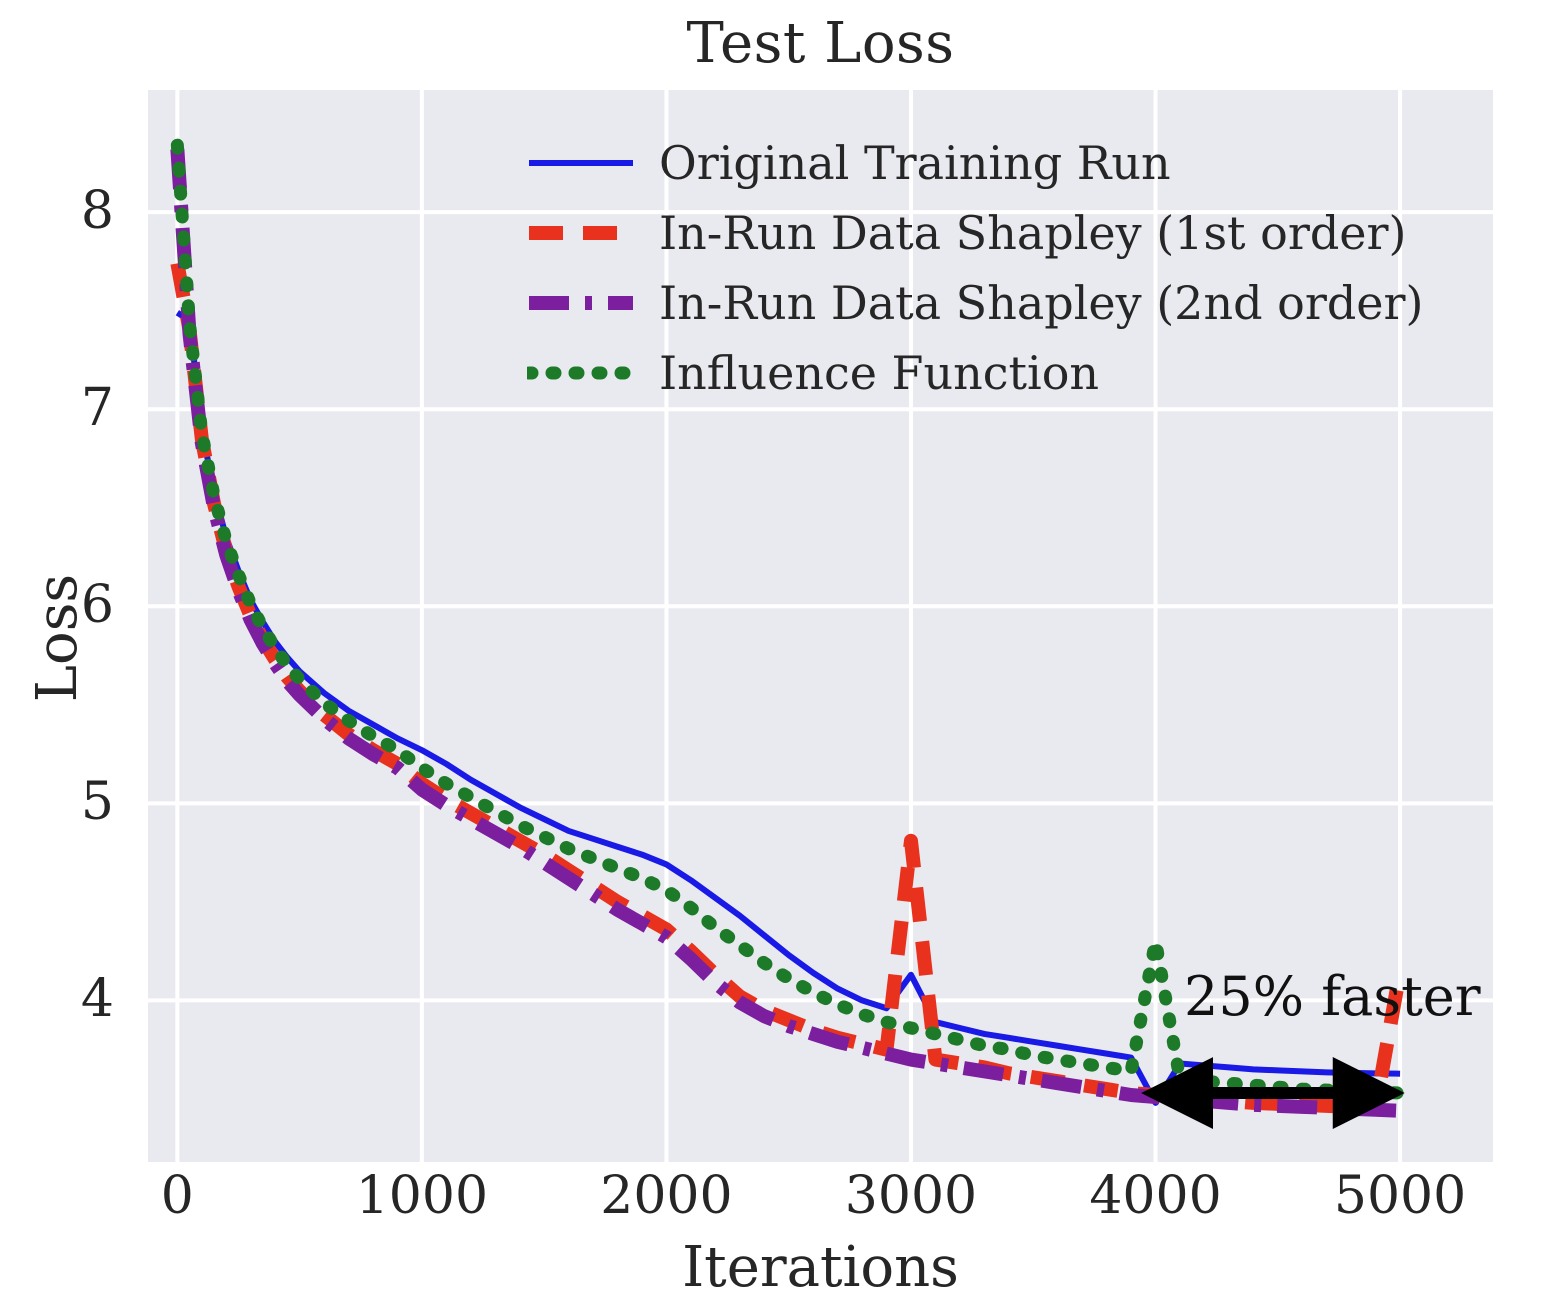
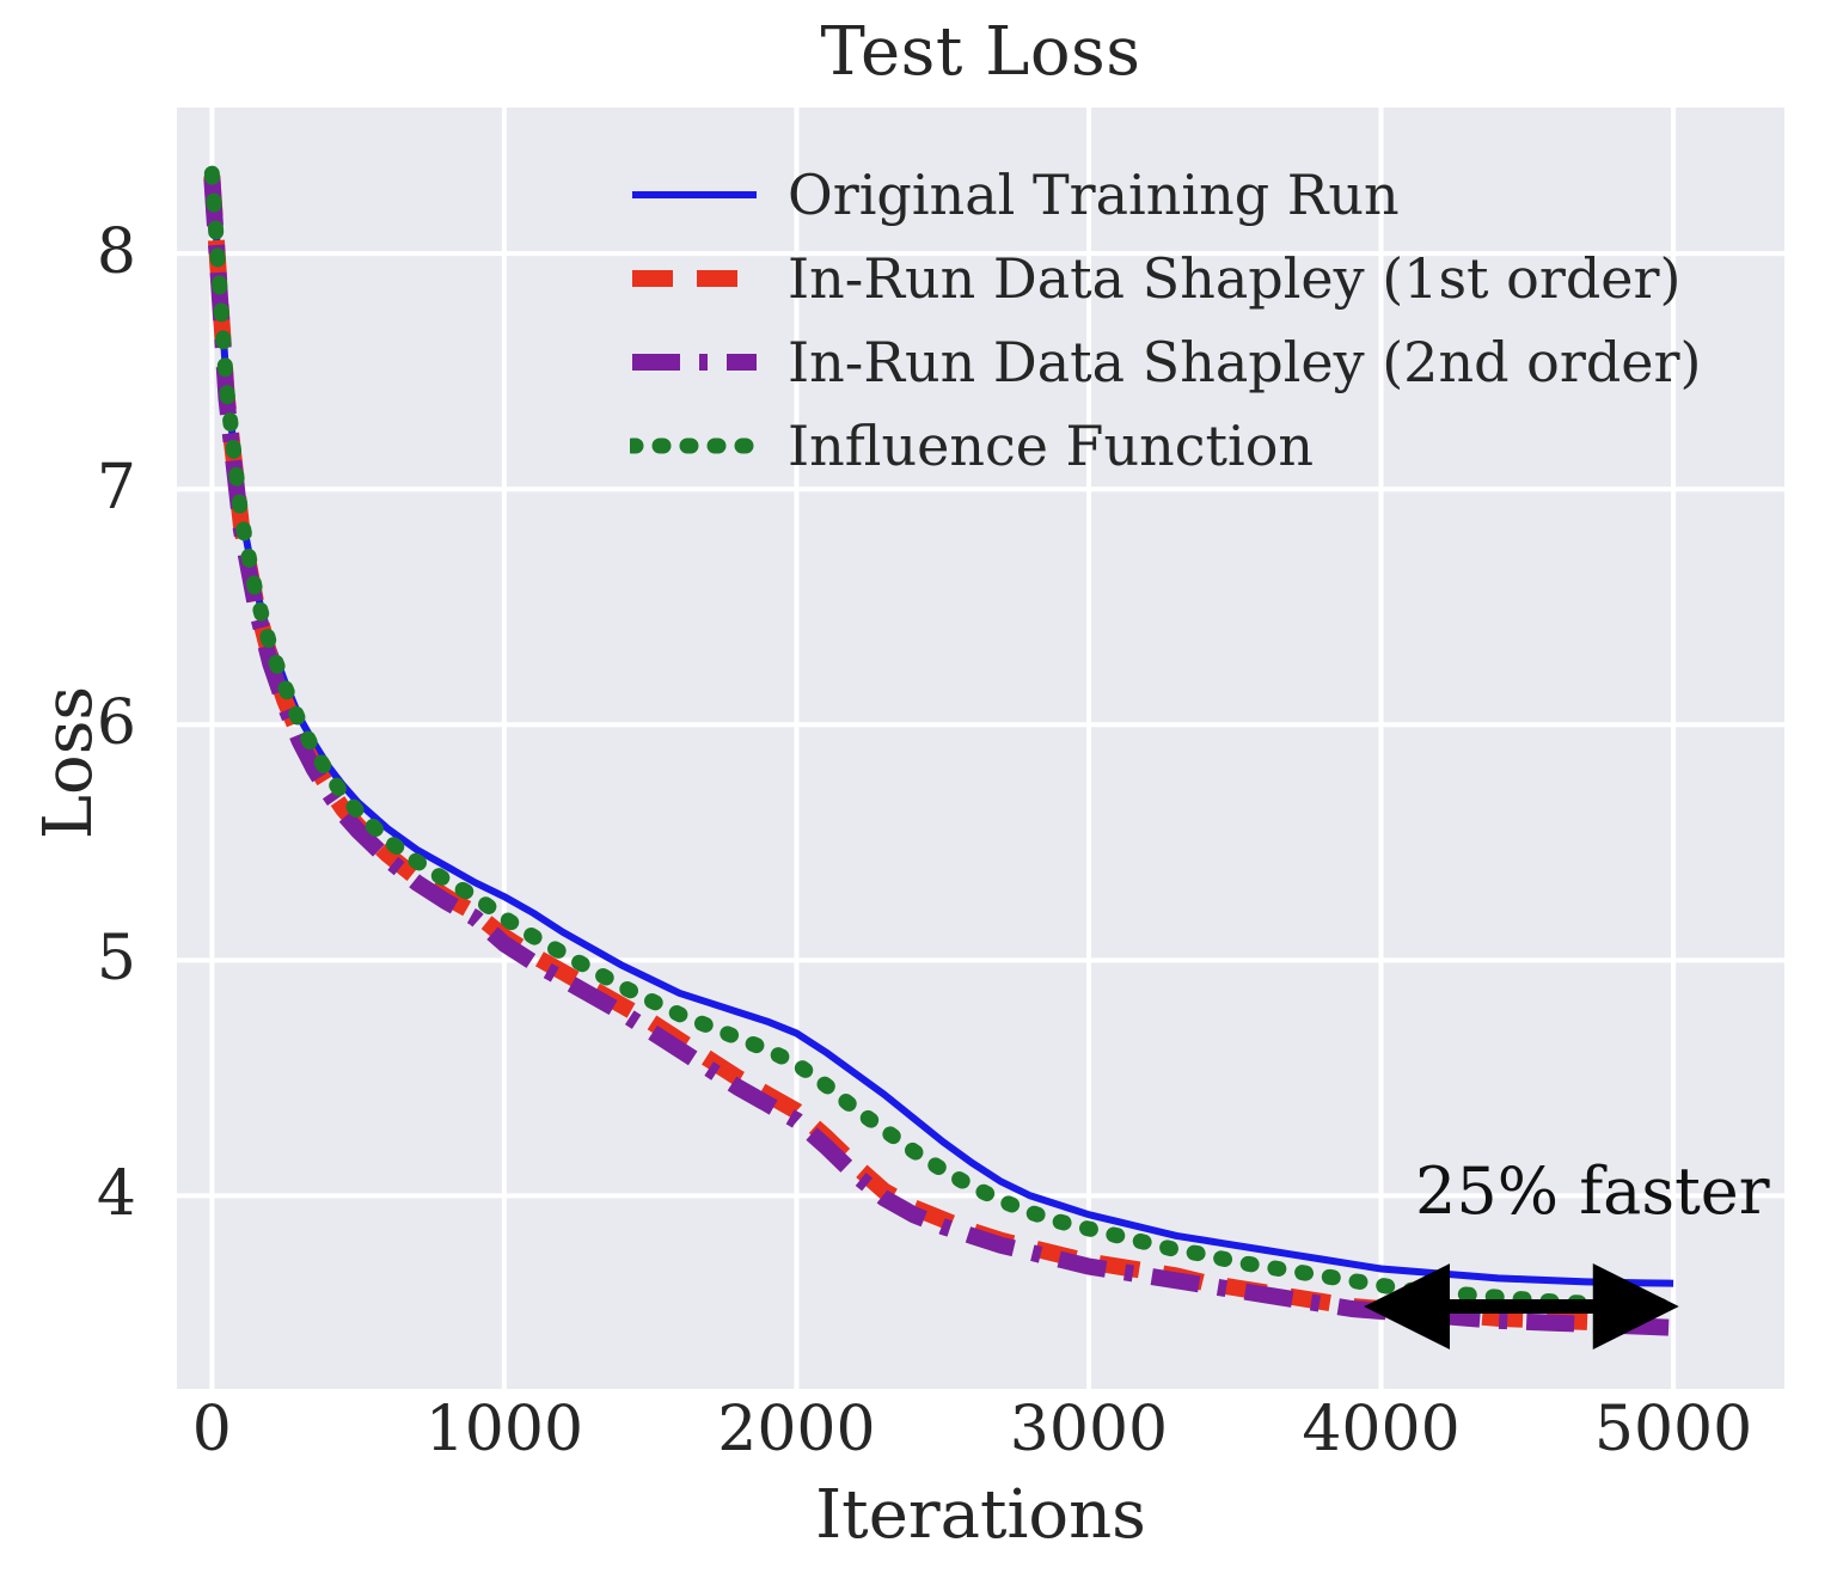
Original Training Run/0: 7.49 -> 8.35
In-Run Data Shapley (1st order)/0: 7.74 -> 8.33
Original Training Run/3000: 4.13 -> 3.92
In-Run Data Shapley (1st order)/3000: 4.81 -> 3.72
Original Training Run/4000: 3.48 -> 3.69
Influence Function/4000: 4.30 -> 3.62
In-Run Data Shapley (1st order)/5000: 4.15 -> 3.45
